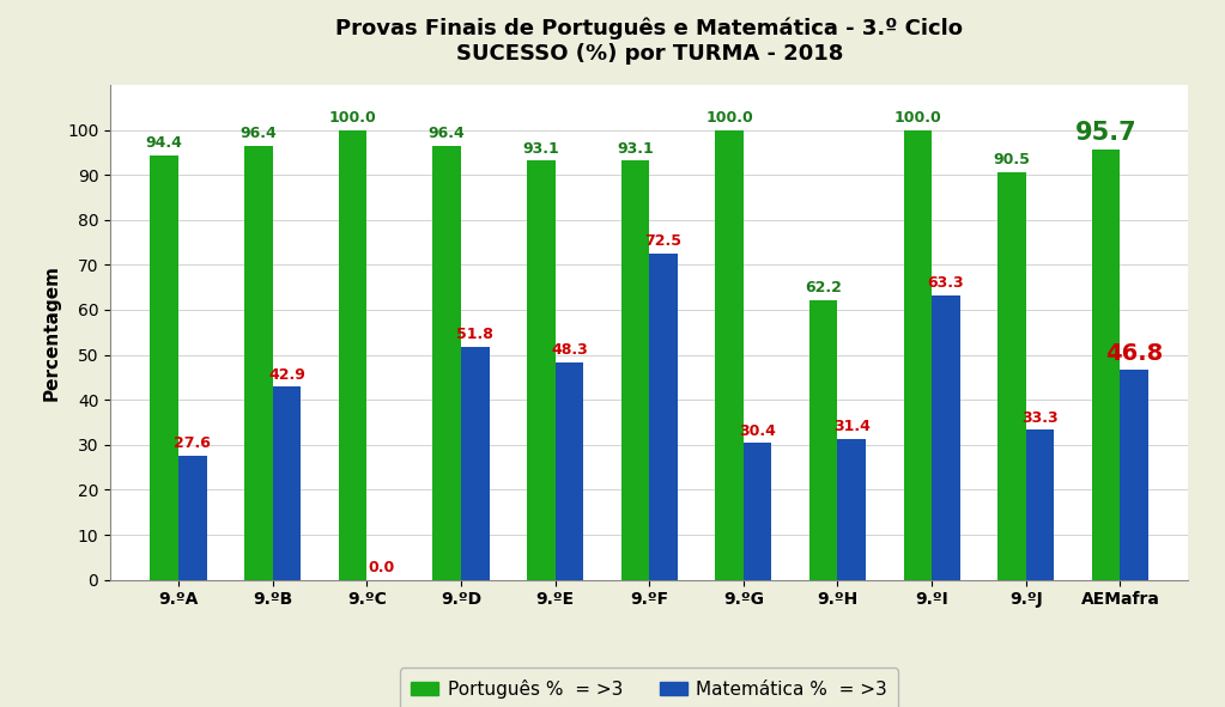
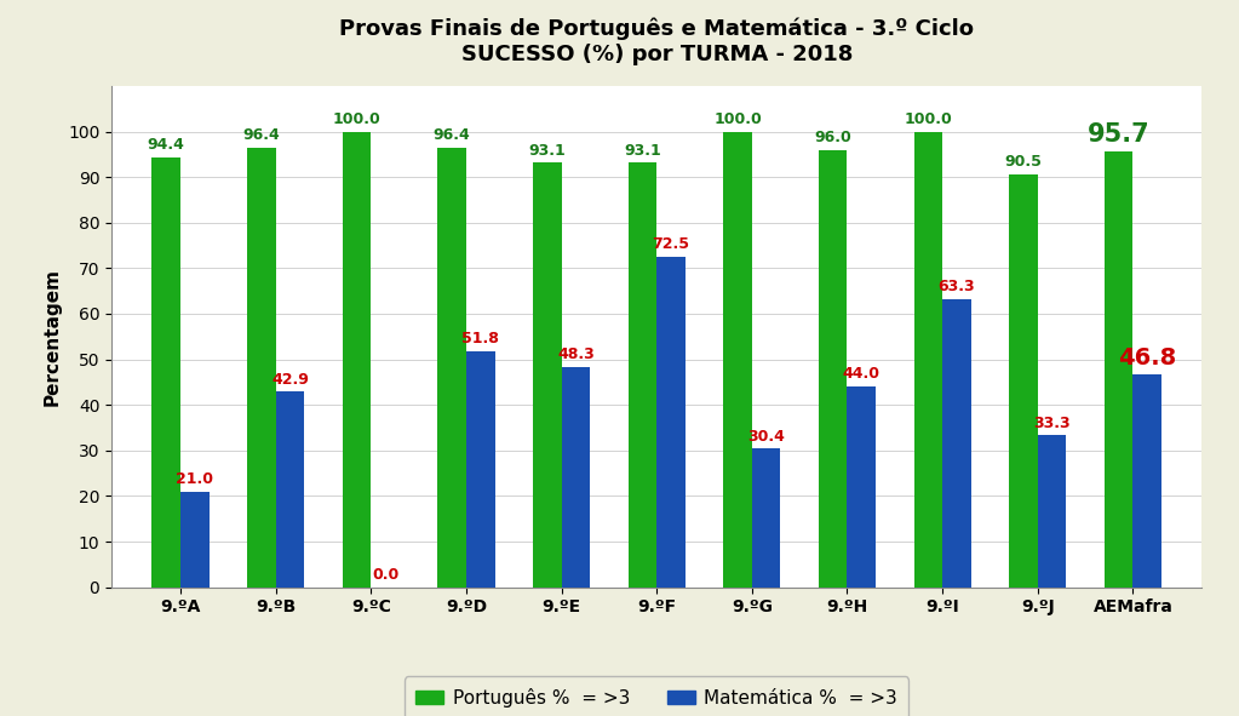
Matemática % = >3/9.ºA: 27.6 -> 21.0
Português % = >3/9.ºH: 62.2 -> 96.0
Matemática % = >3/9.ºH: 31.4 -> 44.0
